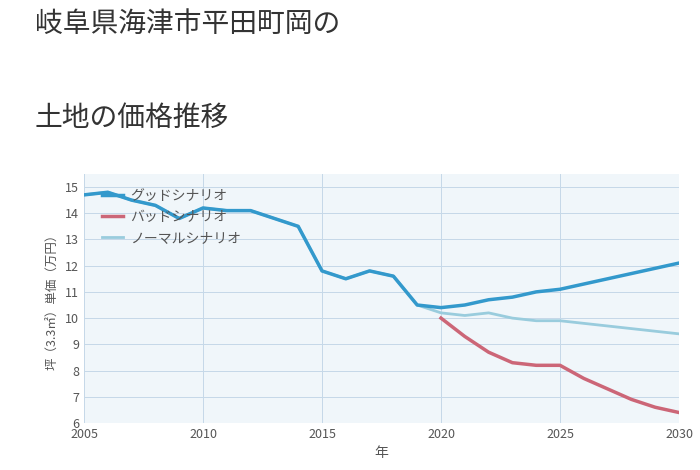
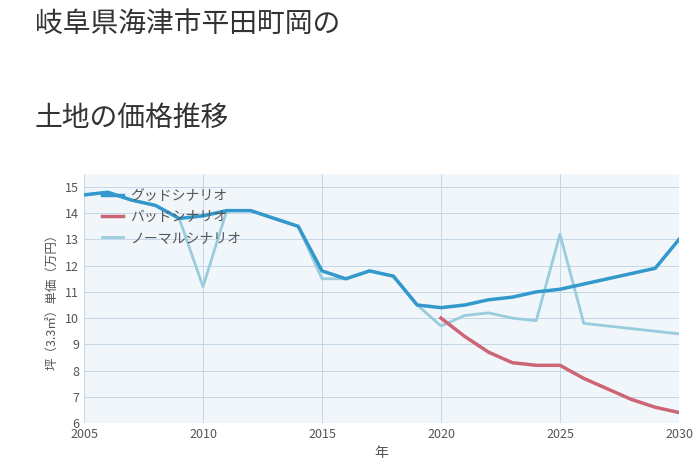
グッドシナリオ/2010: 14.2 -> 13.9
ノーマルシナリオ/2010: 14.2 -> 11.2
ノーマルシナリオ/2015: 11.8 -> 11.5
ノーマルシナリオ/2020: 10.2 -> 9.7
ノーマルシナリオ/2025: 9.9 -> 13.2
グッドシナリオ/2030: 12.1 -> 13.0
